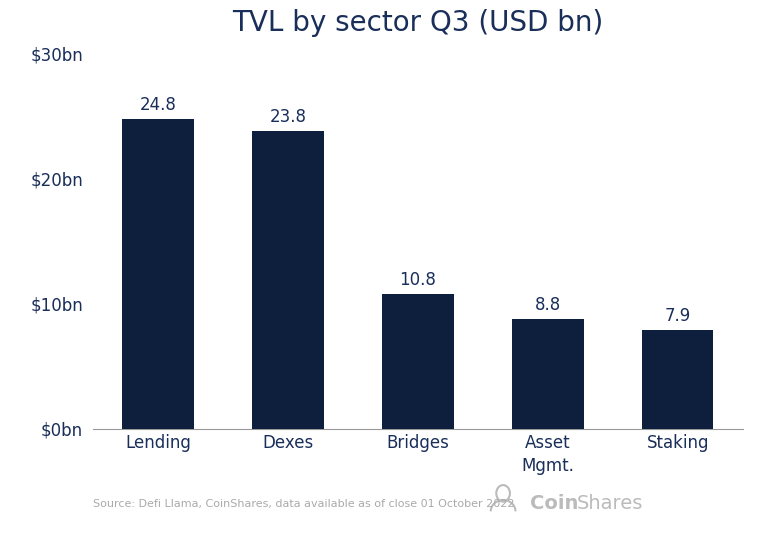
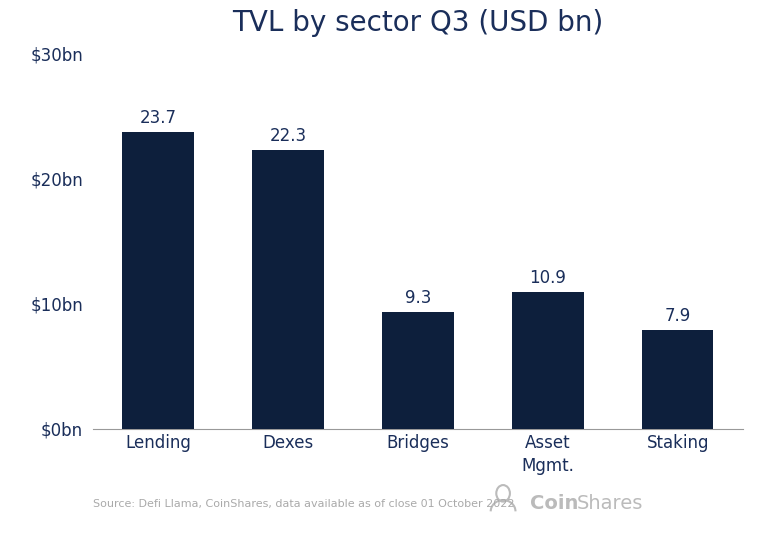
Lending: 24.8 -> 23.7
Dexes: 23.8 -> 22.3
Bridges: 10.8 -> 9.3
Asset Mgmt.: 8.8 -> 10.9
